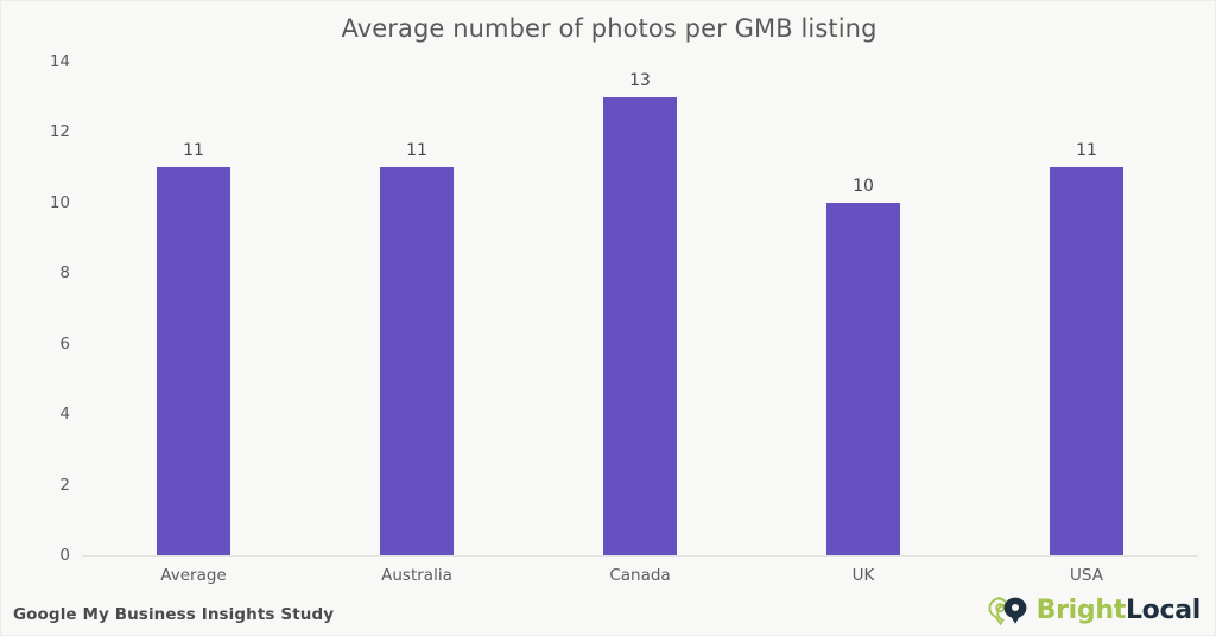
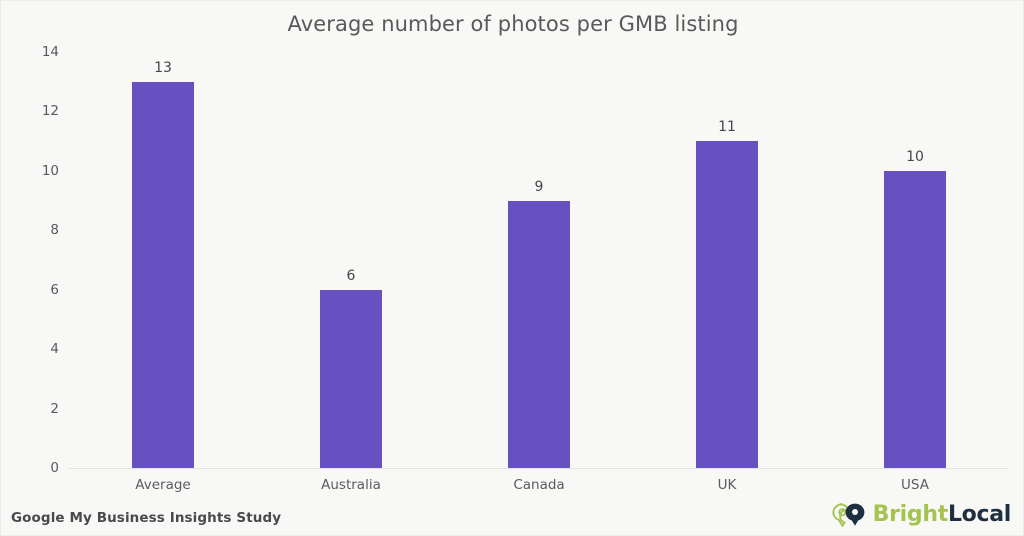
Average: 11 -> 13
Australia: 11 -> 6
Canada: 13 -> 9
UK: 10 -> 11
USA: 11 -> 10
